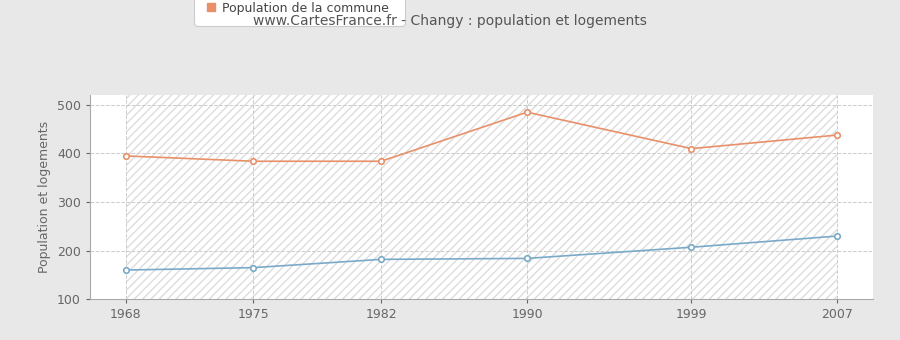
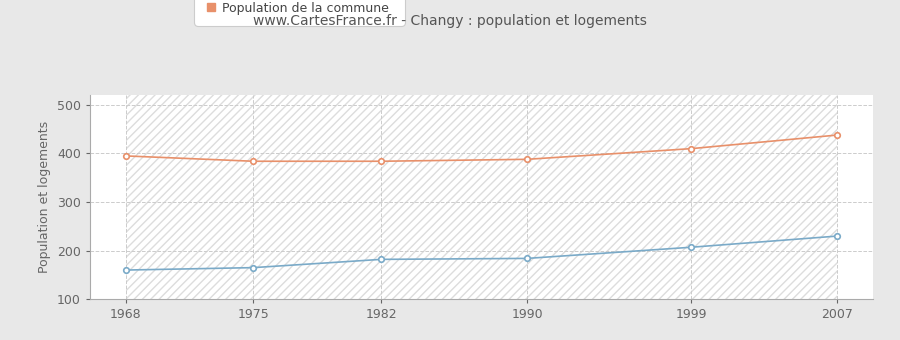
Population de la commune/1990: 485 -> 388
